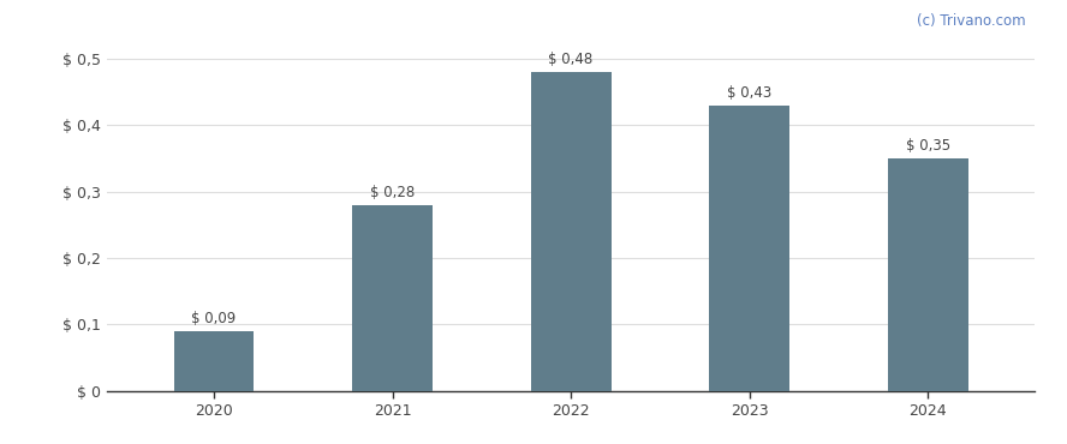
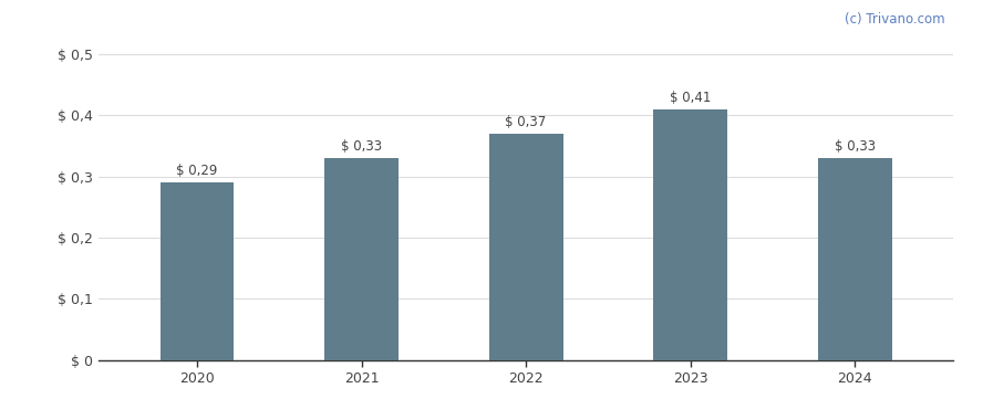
2020: 0,09 -> 0,29
2021: 0,28 -> 0,33
2022: 0,48 -> 0,37
2023: 0,43 -> 0,41
2024: 0,35 -> 0,33
